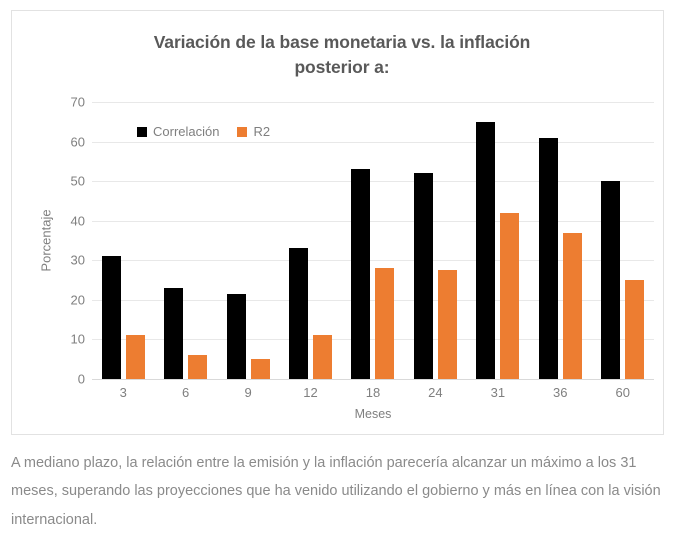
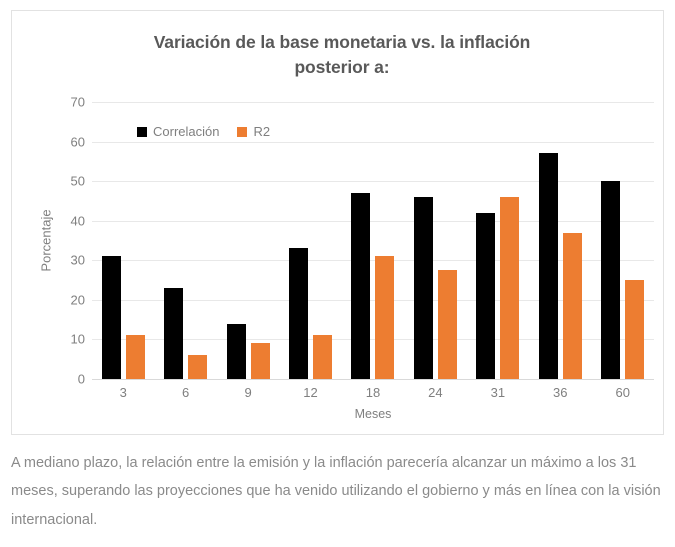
Correlación/9: 22 -> 14
R2/9: 5 -> 9
Correlación/18: 53 -> 47
R2/18: 28 -> 31
Correlación/24: 52 -> 46
Correlación/31: 65 -> 42
R2/31: 42 -> 46
Correlación/36: 61 -> 57
